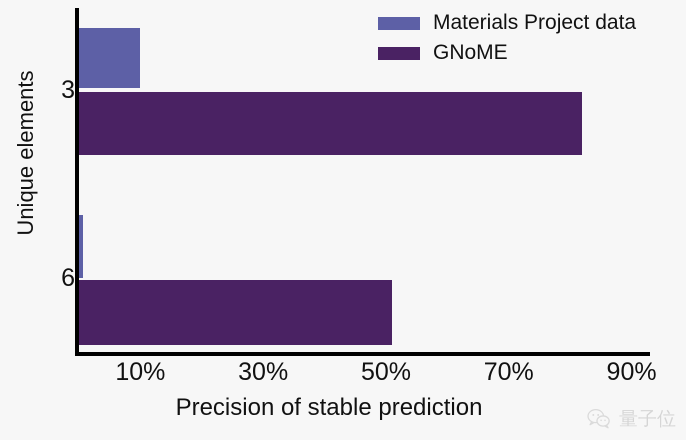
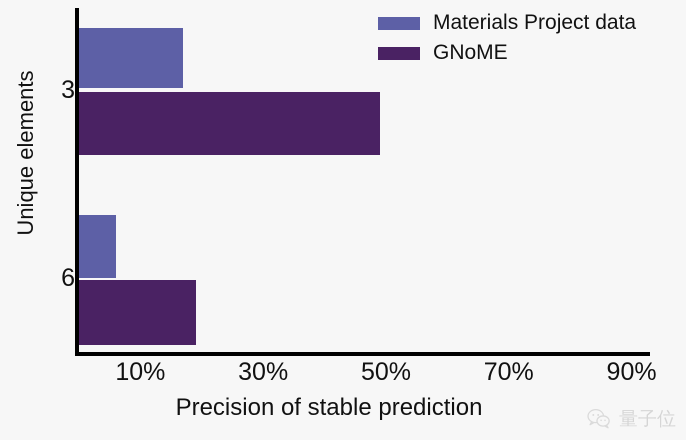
Materials Project data/3: 10% -> 17%
GNoME/3: 82% -> 49%
Materials Project data/6: 1% -> 6%
GNoME/6: 51% -> 19%
